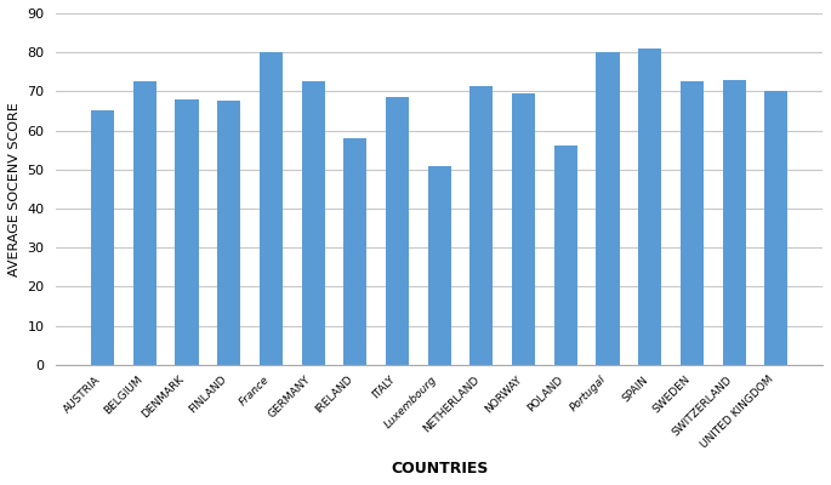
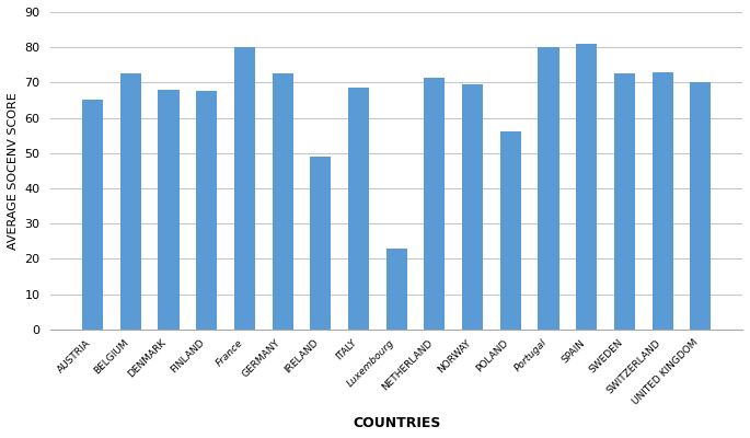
IRELAND: 58.0 -> 49.0
Luxembourg: 51.0 -> 23.0
